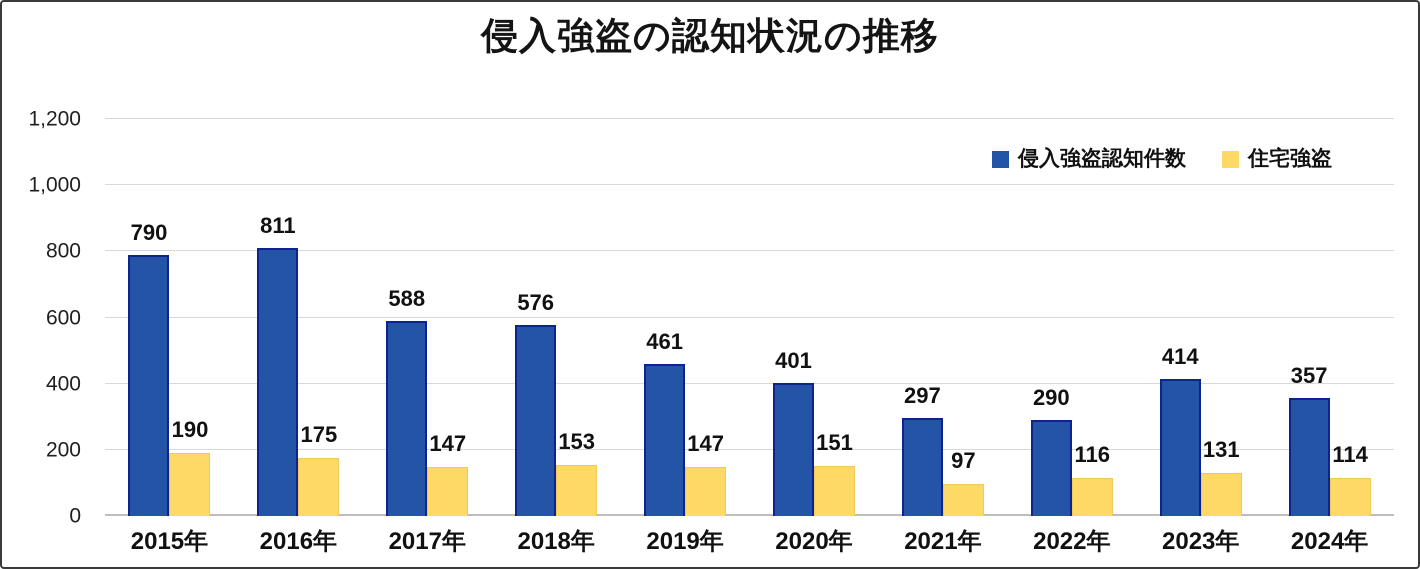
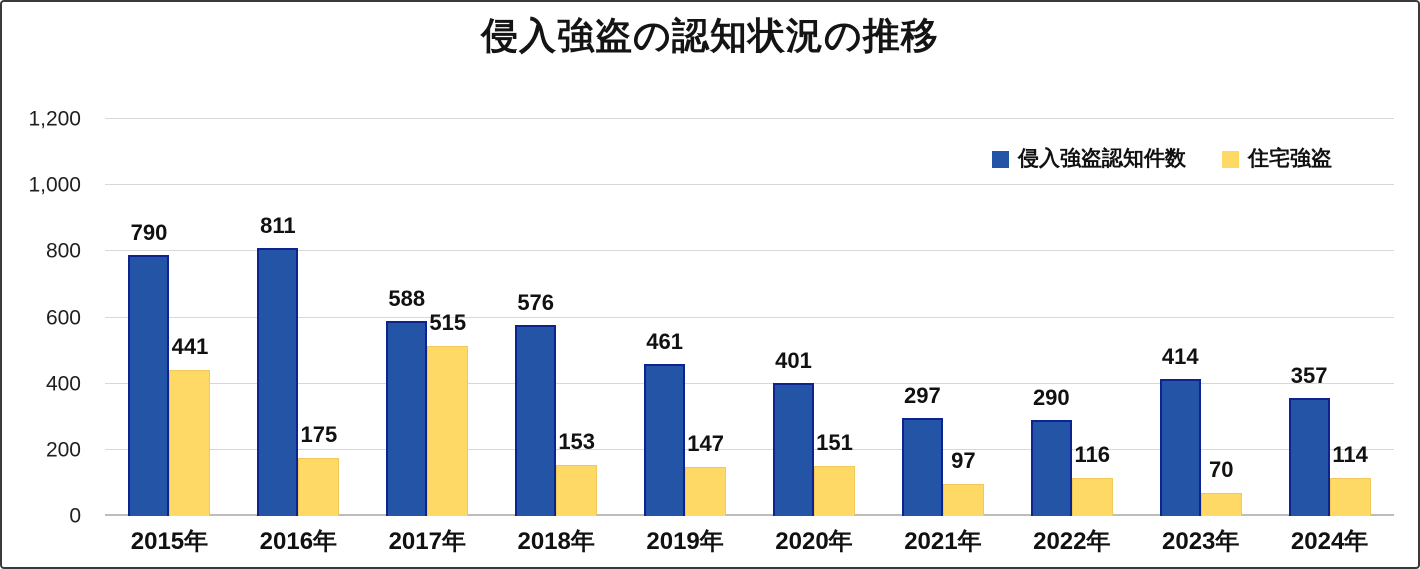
住宅強盗/2015年: 190 -> 441
住宅強盗/2017年: 147 -> 515
住宅強盗/2023年: 131 -> 70
